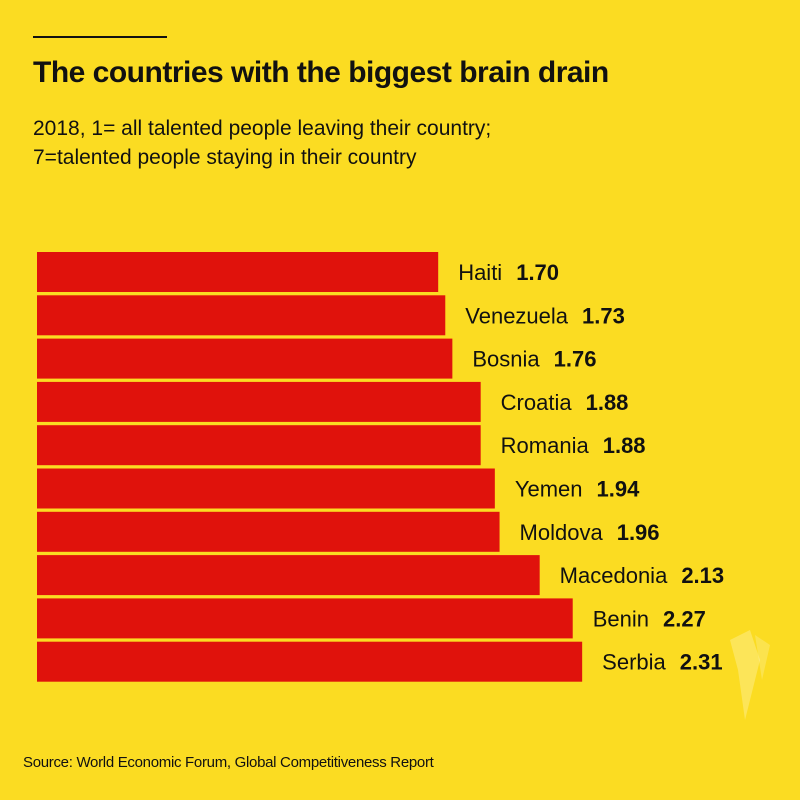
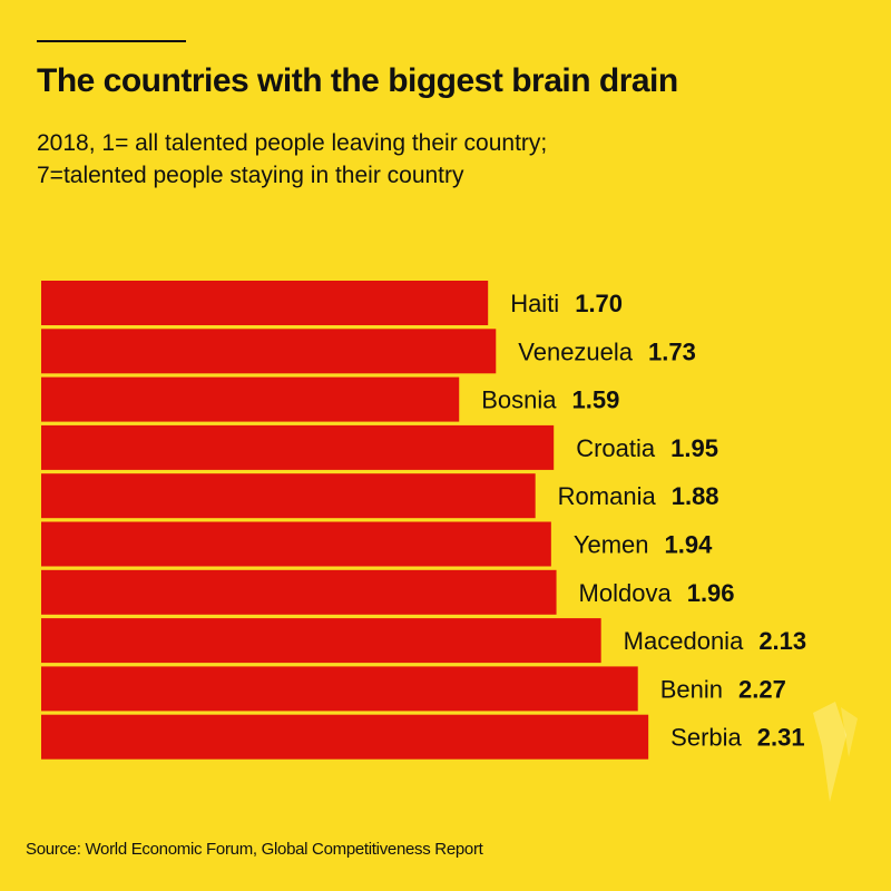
Bosnia: 1.76 -> 1.59
Croatia: 1.88 -> 1.95
